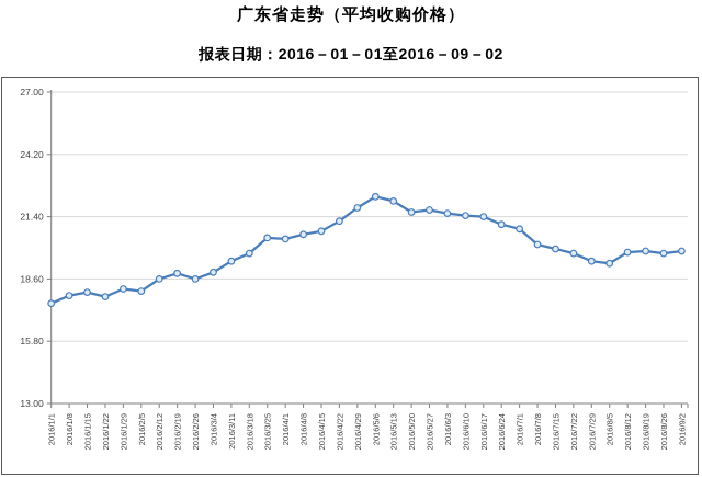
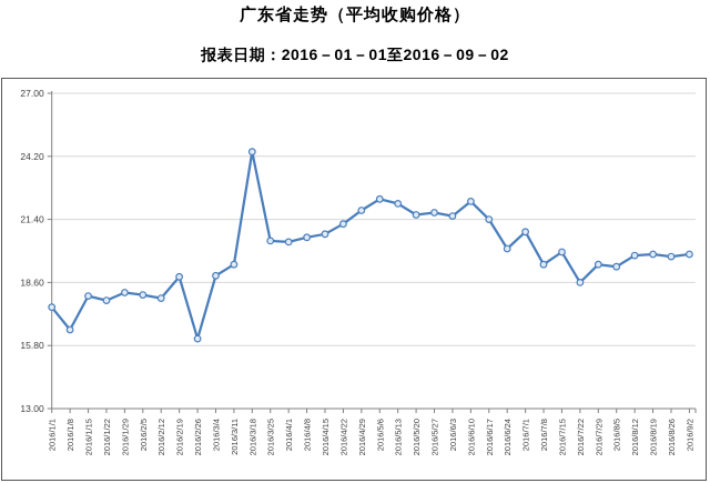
2016/1/8: 17.9 -> 16.5
2016/2/12: 18.6 -> 17.9
2016/2/26: 18.6 -> 16.1
2016/3/18: 19.8 -> 24.4
2016/6/10: 21.4 -> 22.2
2016/6/24: 21.1 -> 20.1
2016/7/8: 20.1 -> 19.4
2016/7/22: 19.8 -> 18.6
